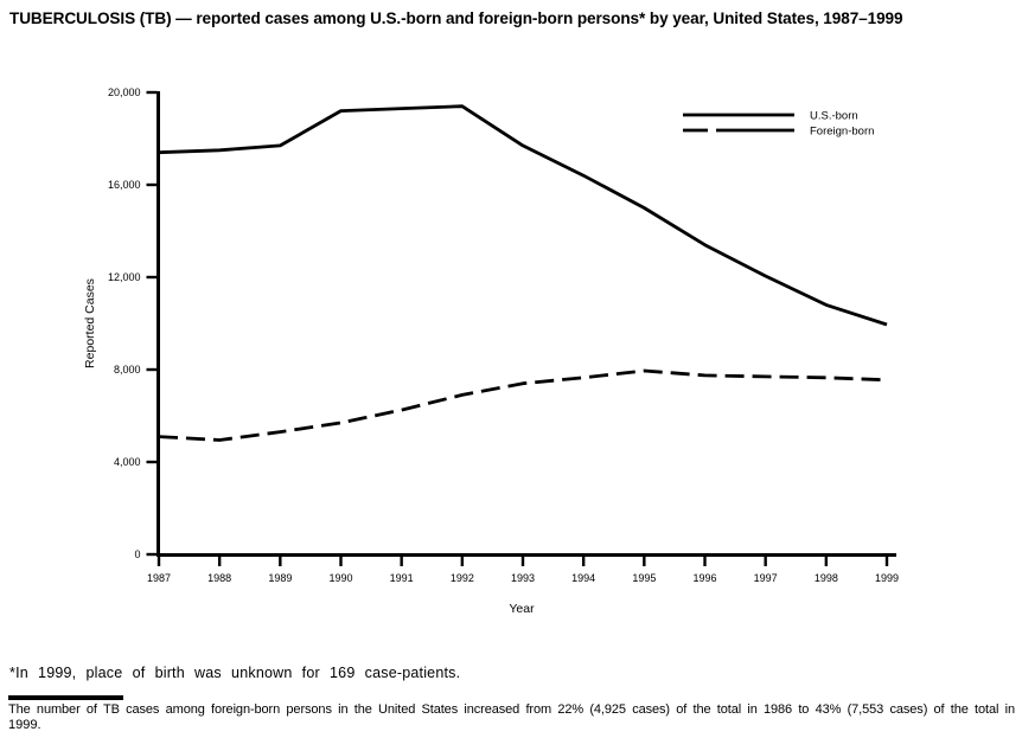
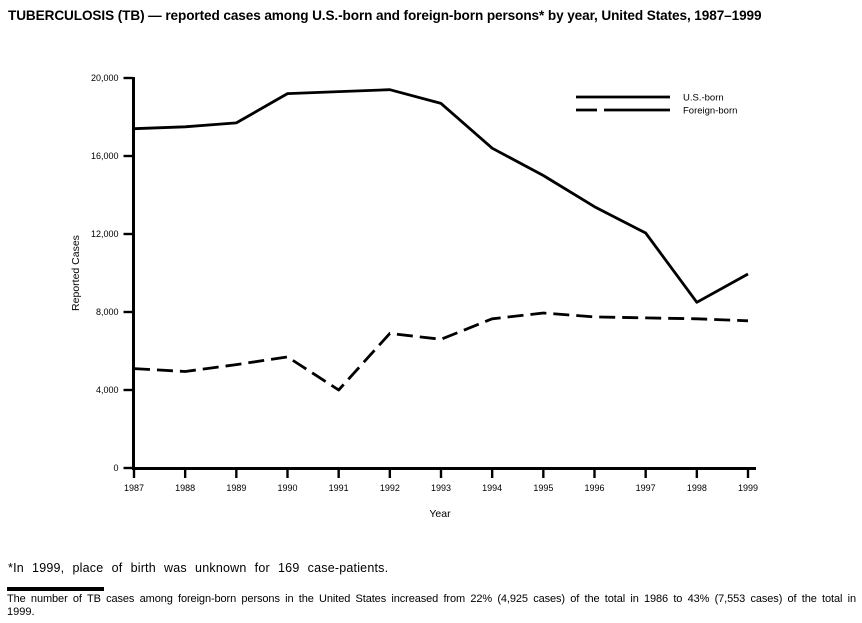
Foreign-born/1991: 6200 -> 4000
U.S.-born/1993: 17700 -> 18700
Foreign-born/1993: 7400 -> 6600
U.S.-born/1998: 10800 -> 8500
